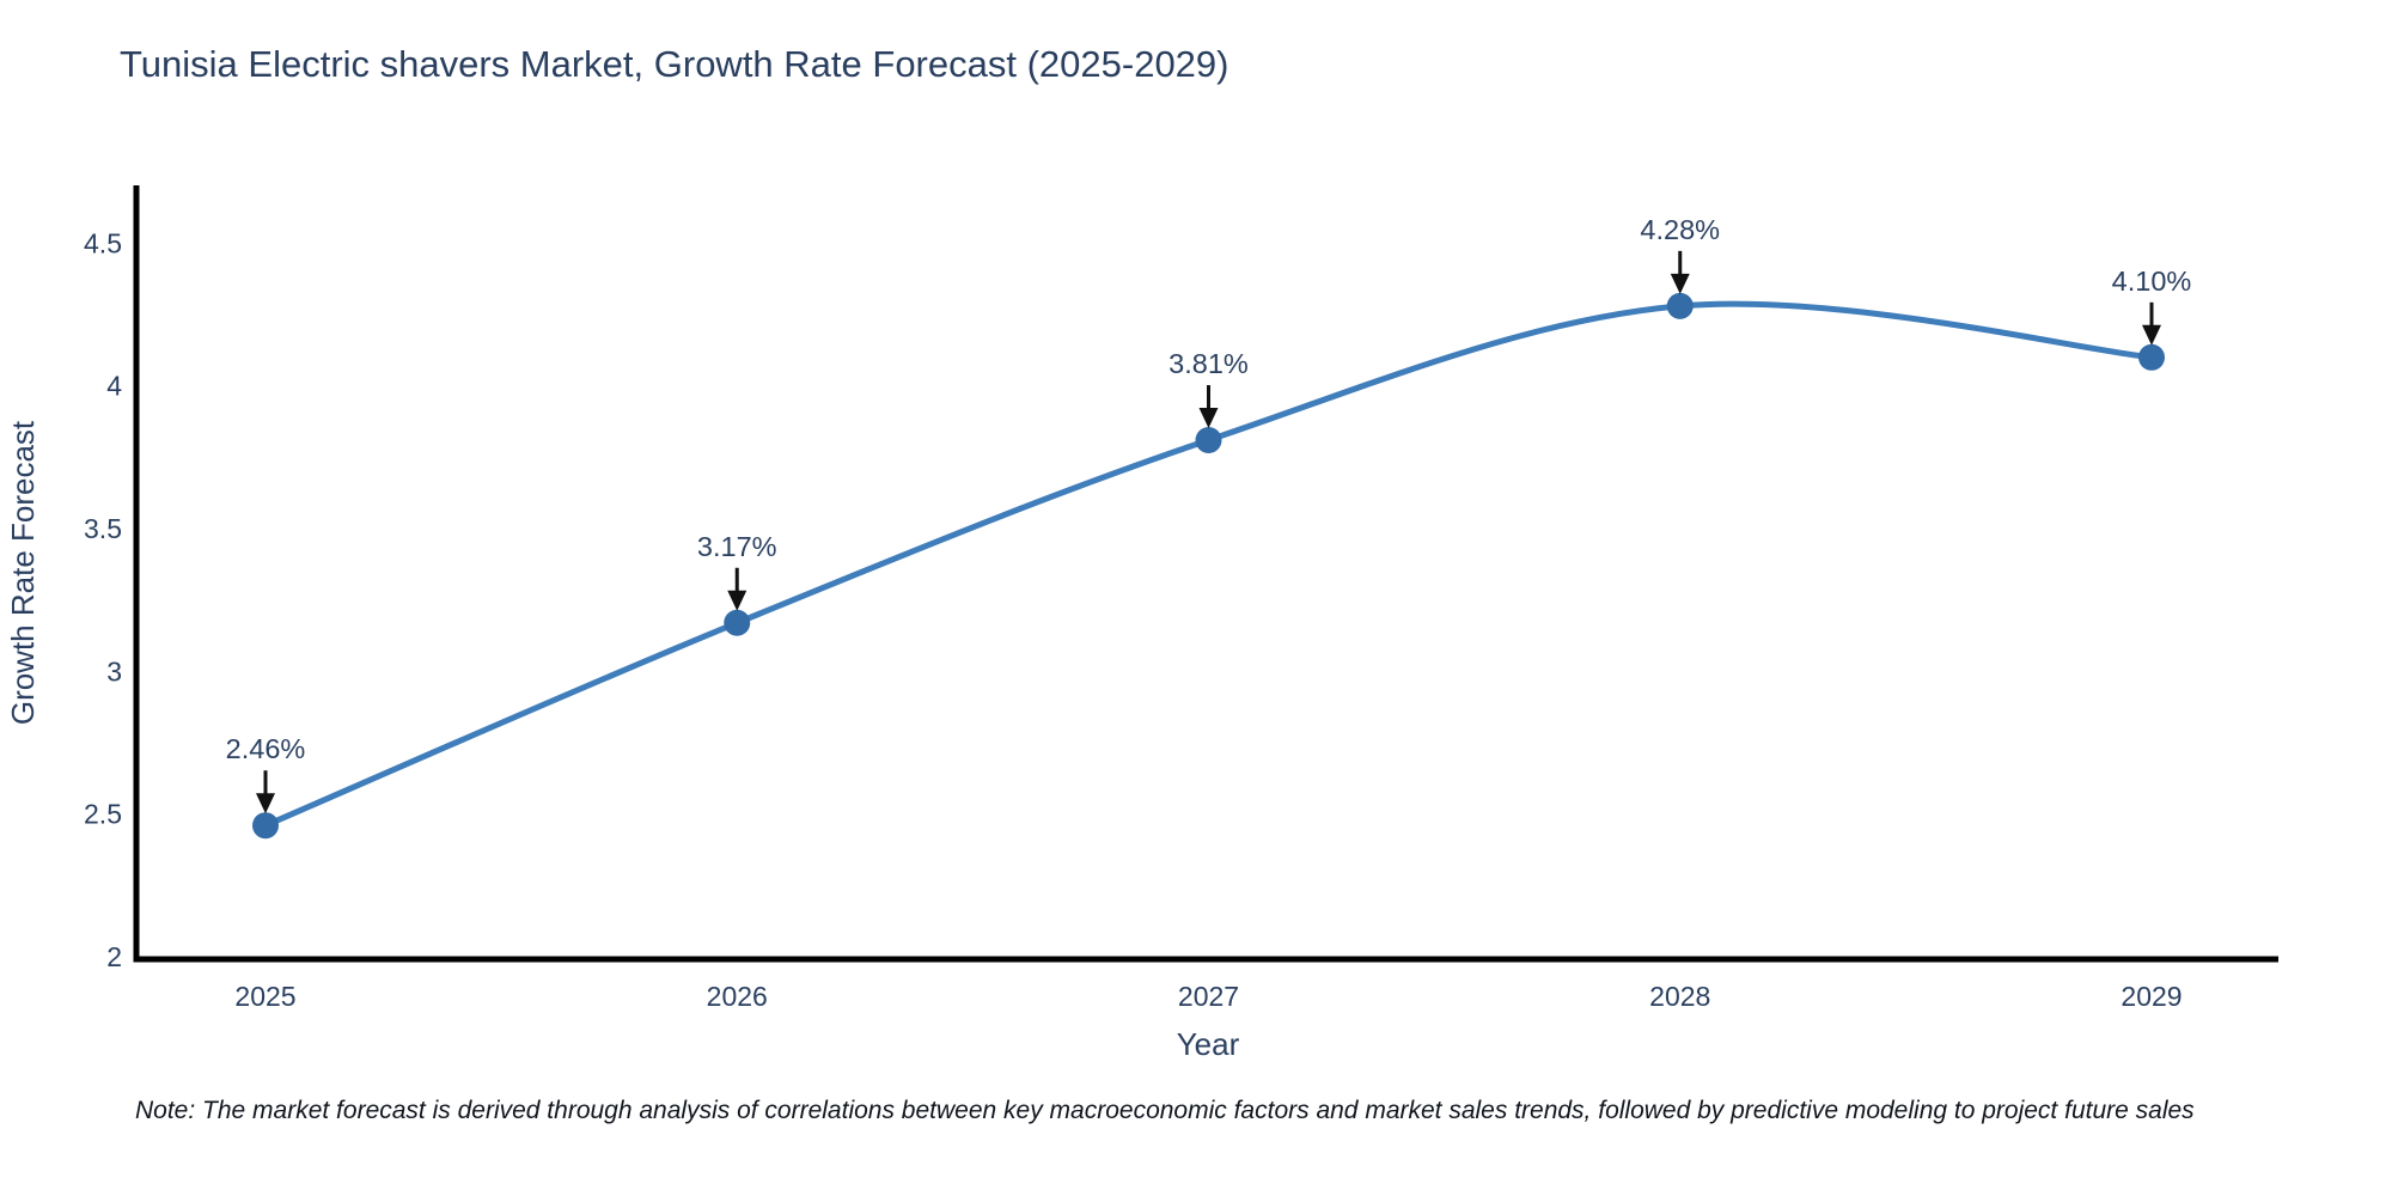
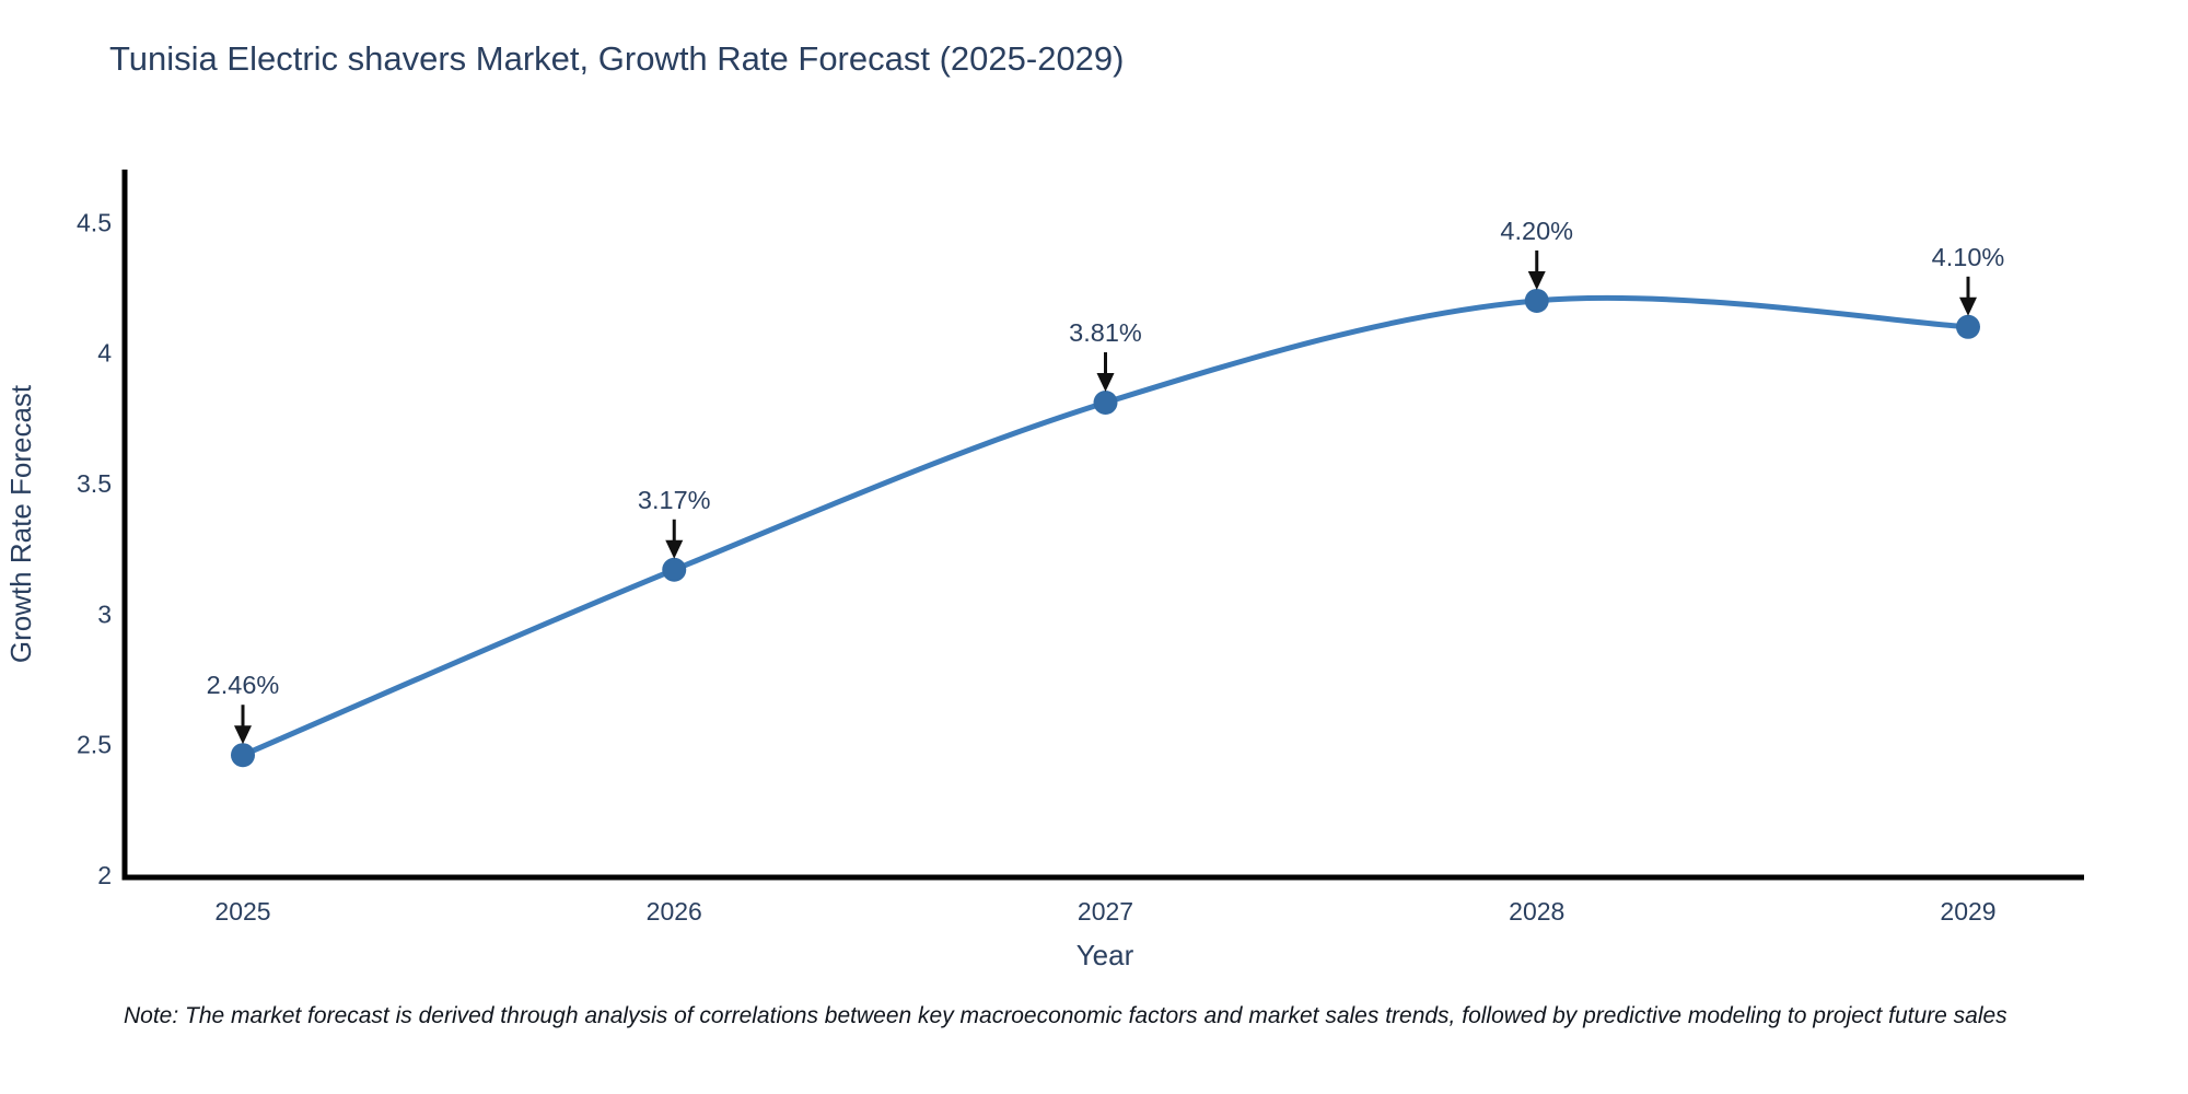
2028: 4.28% -> 4.20%
